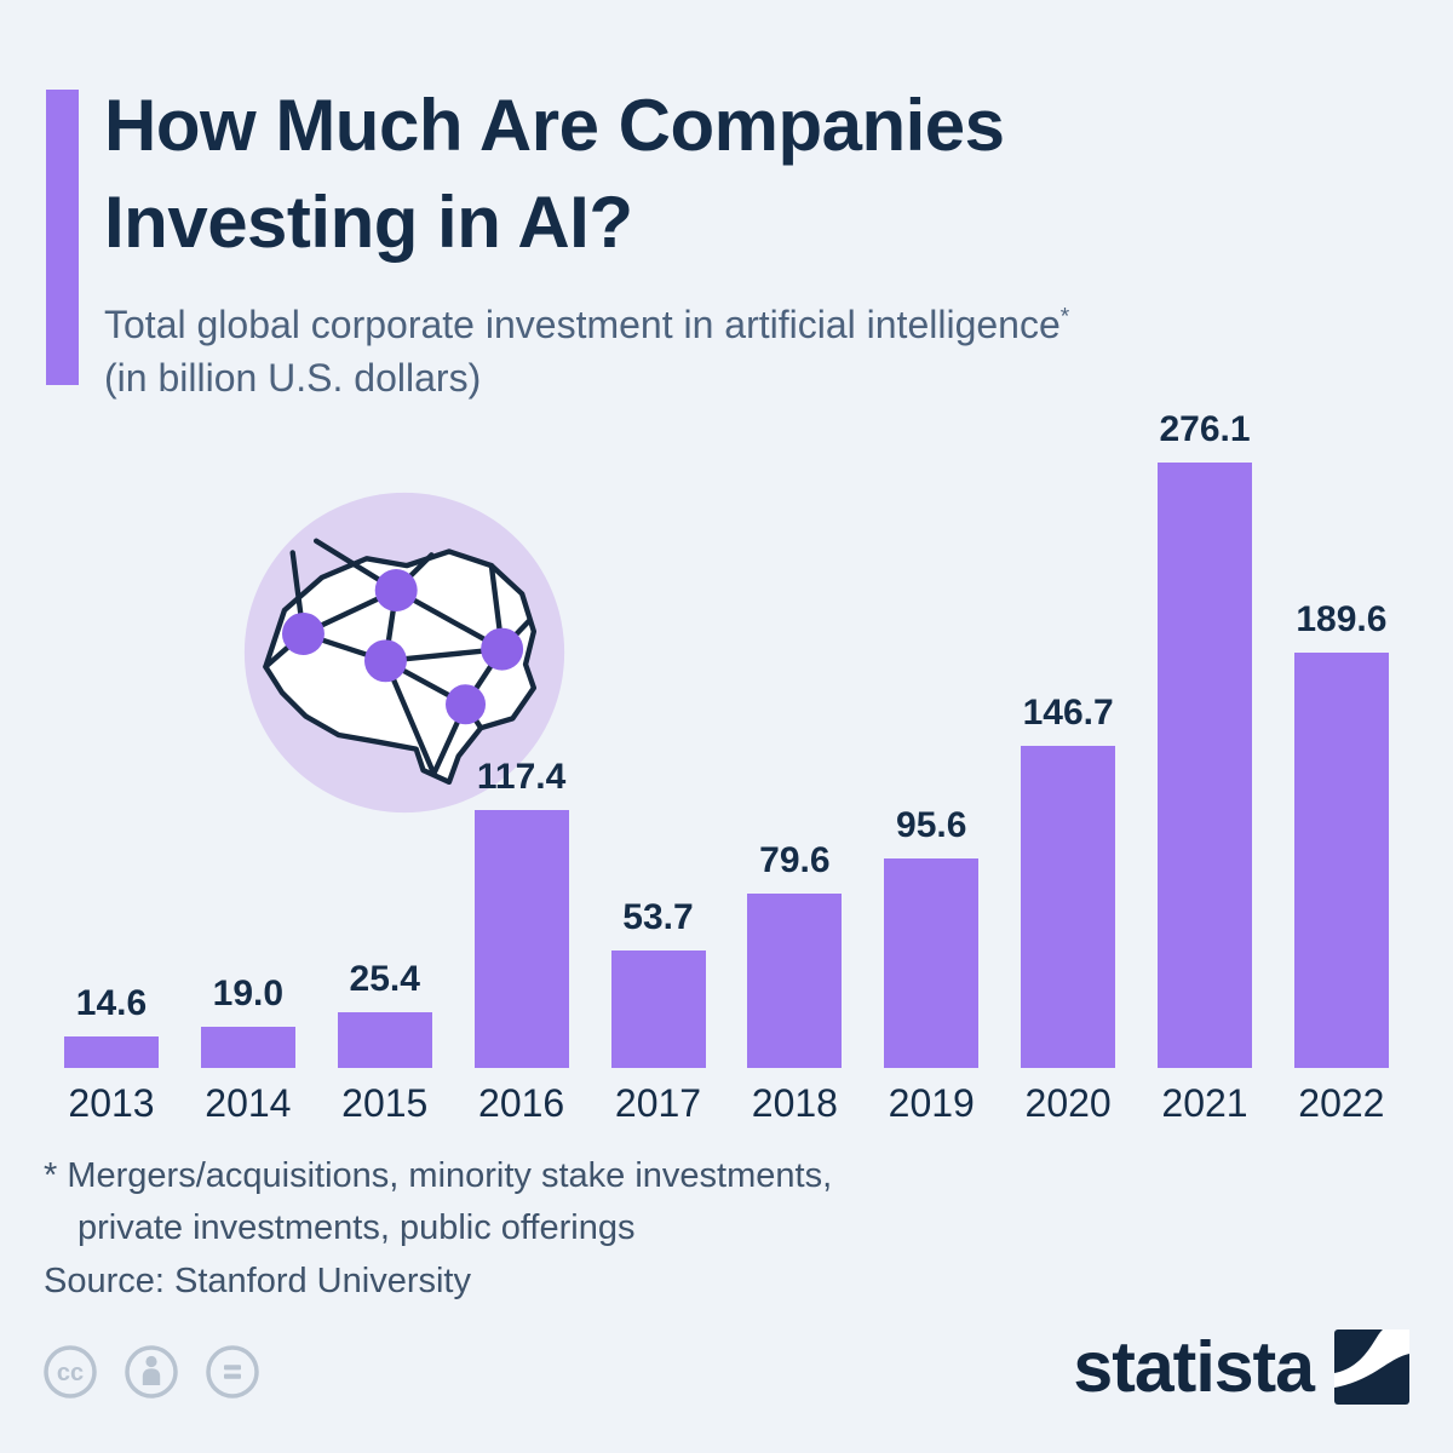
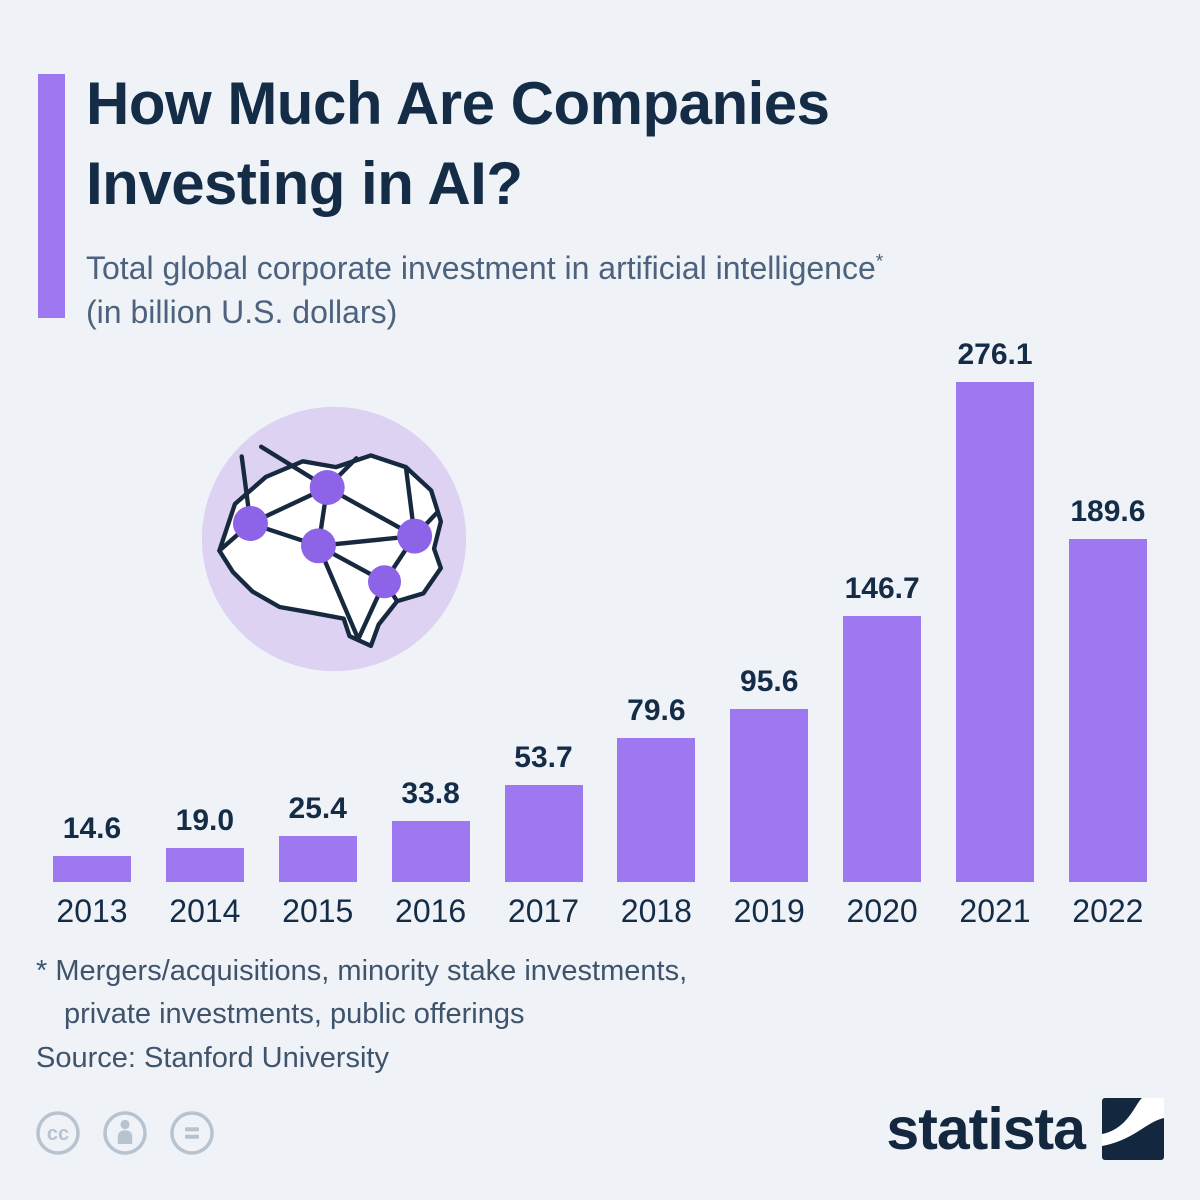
2016: 117.4 -> 33.8
